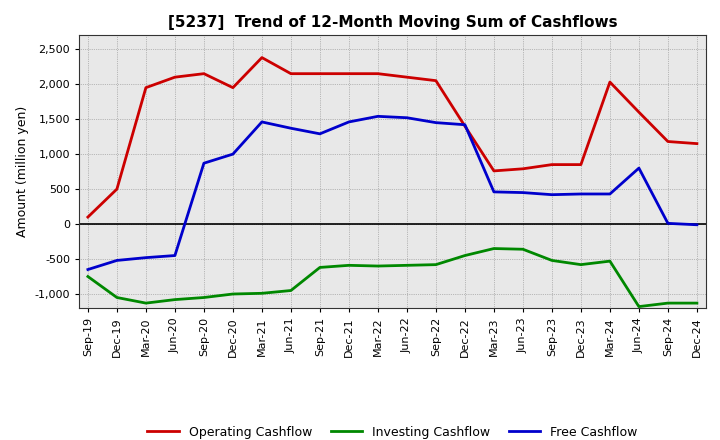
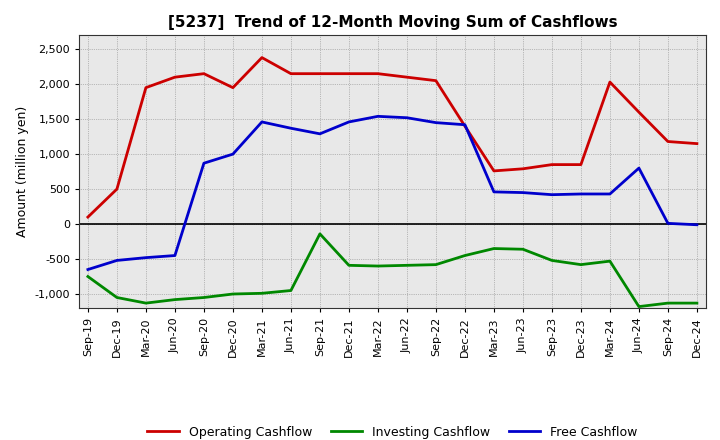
Investing Cashflow/Sep-21: -620 -> -140
